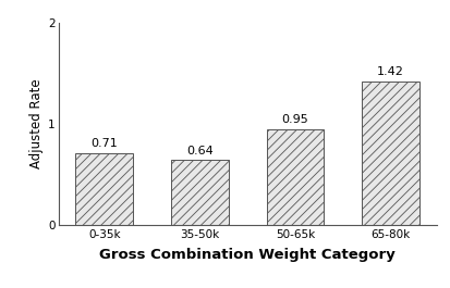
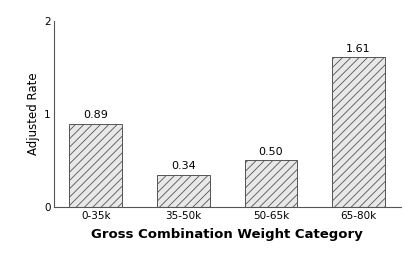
0-35k: 0.71 -> 0.89
35-50k: 0.64 -> 0.34
50-65k: 0.95 -> 0.50
65-80k: 1.42 -> 1.61
